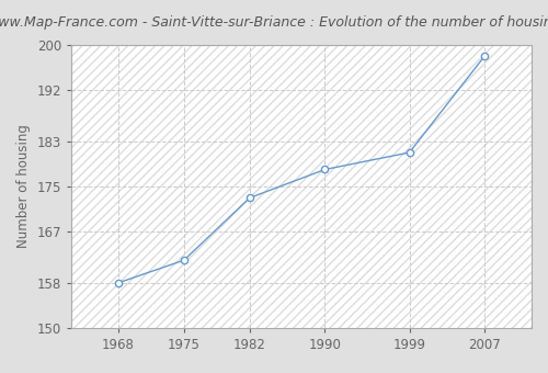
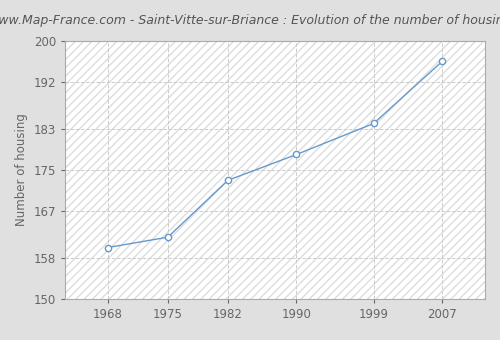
1968: 158 -> 160
1999: 181 -> 184
2007: 198 -> 196
